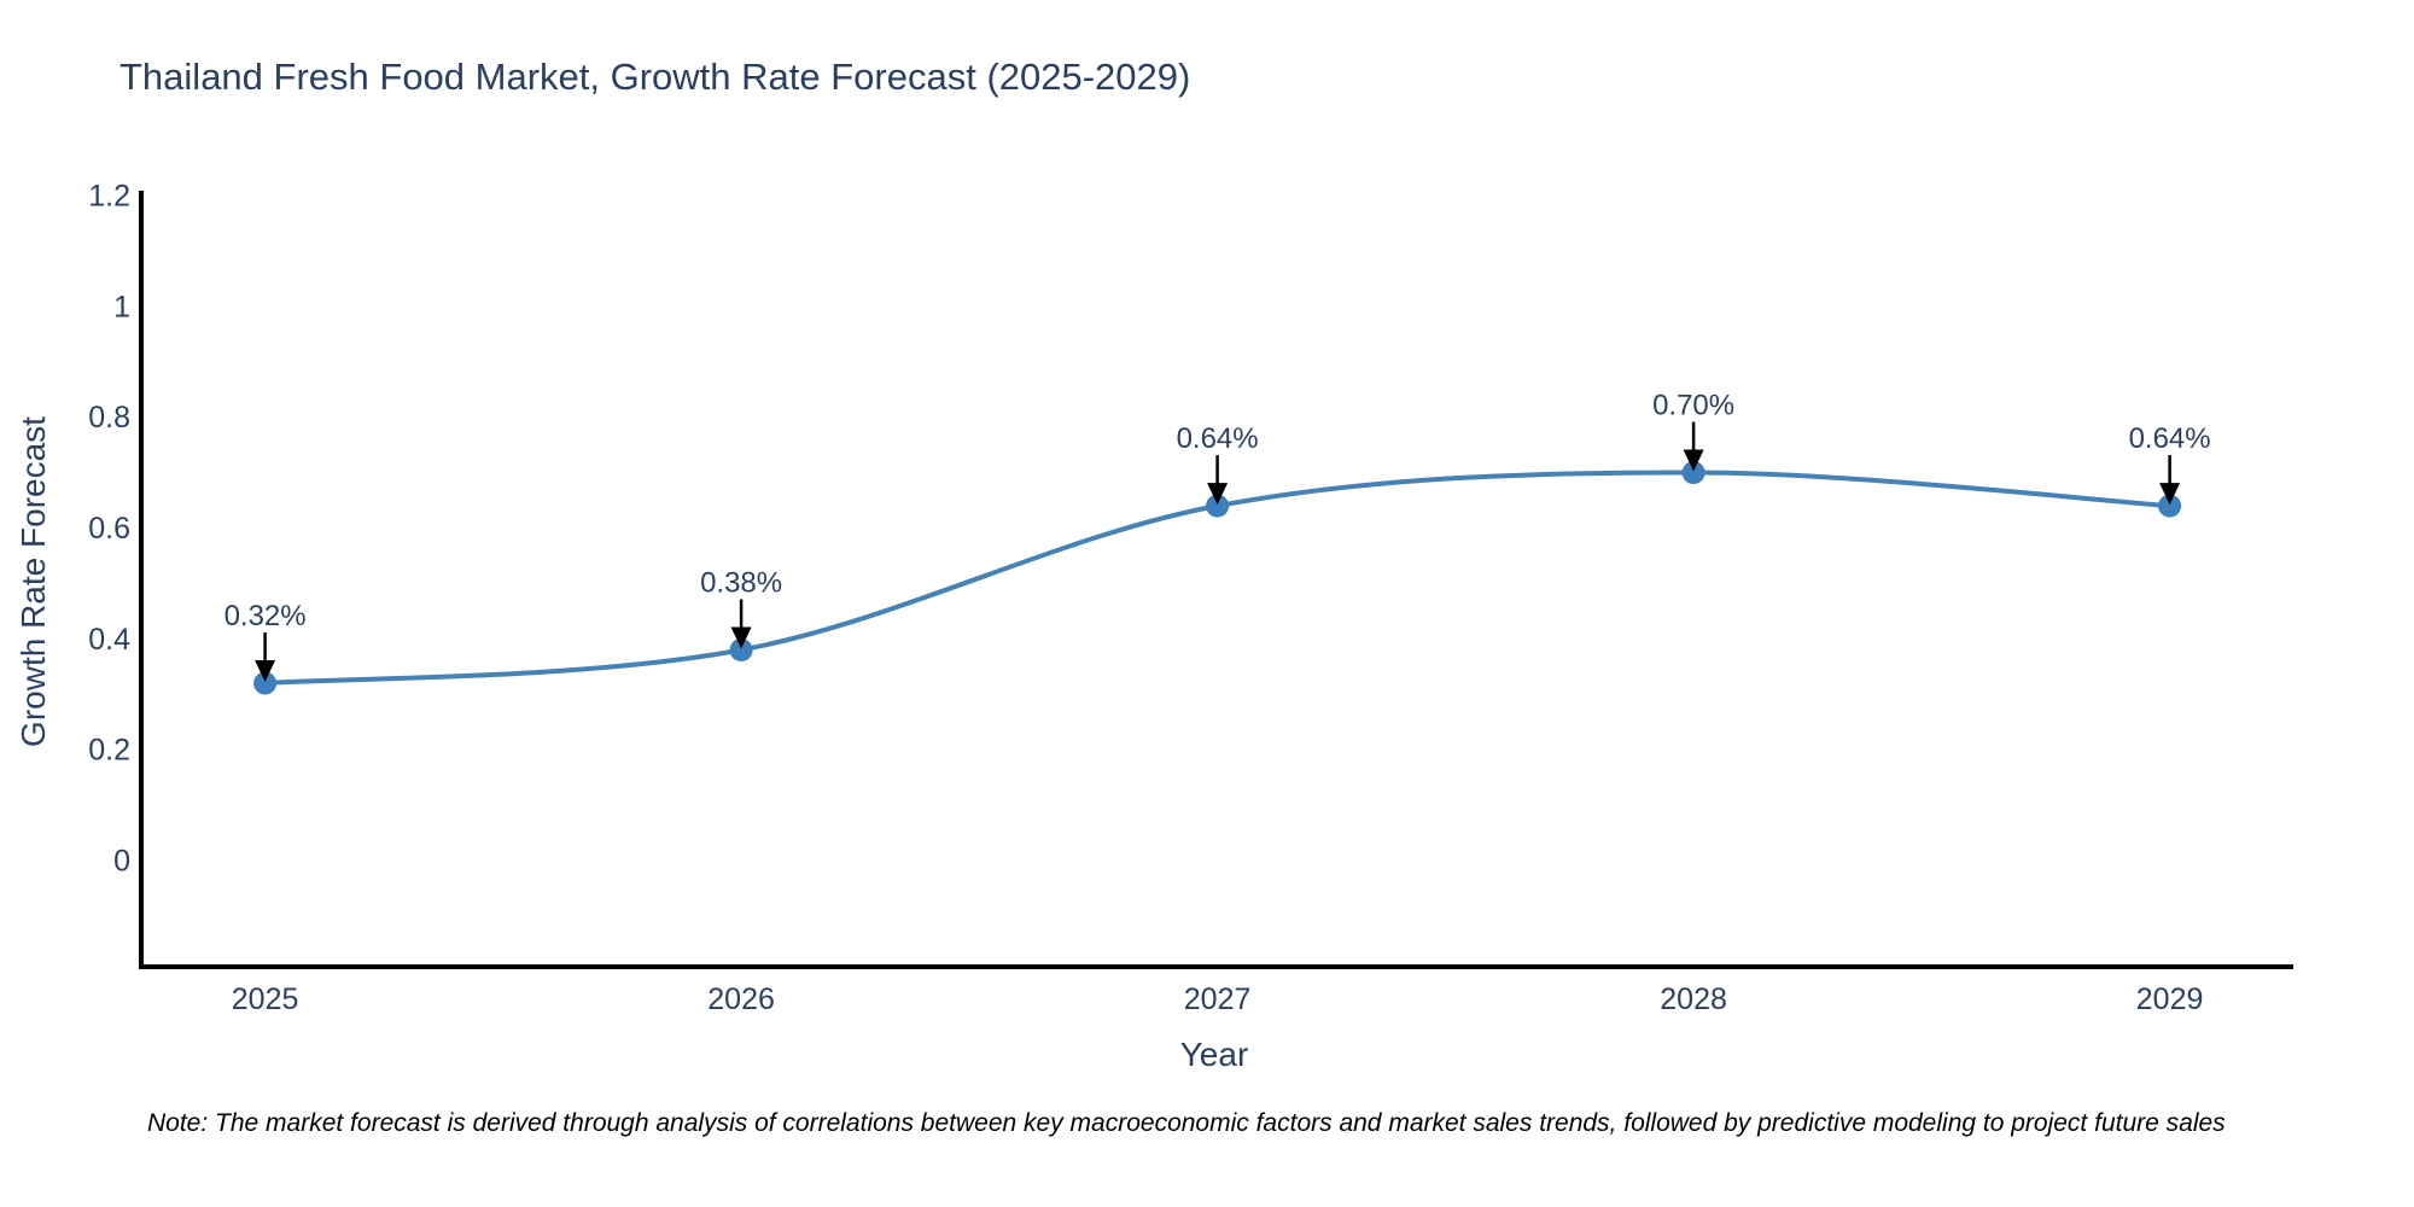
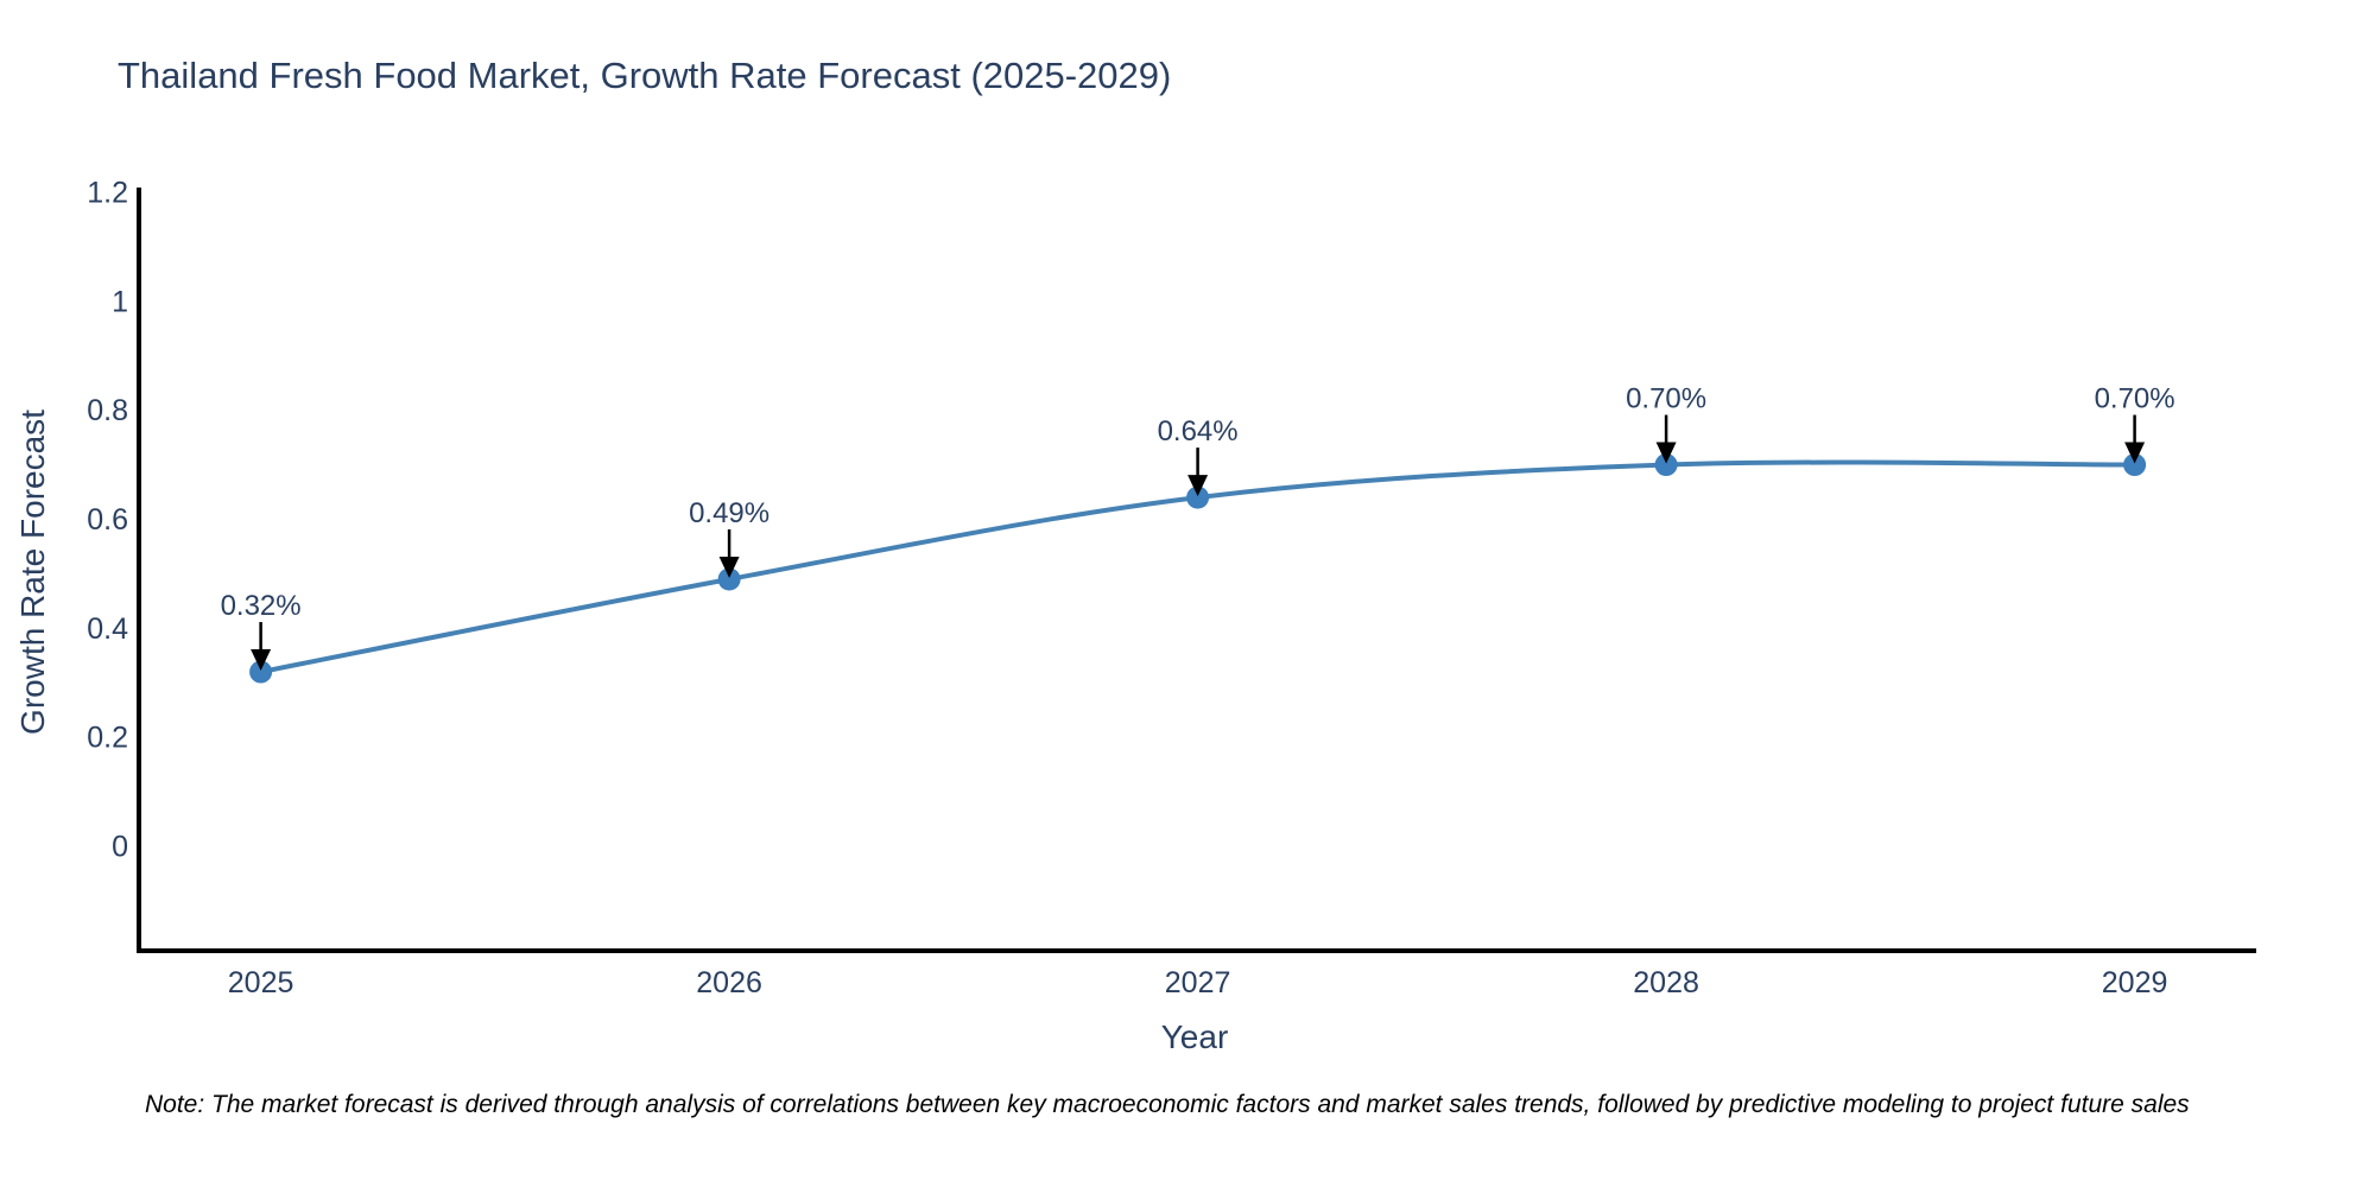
2026: 0.38% -> 0.49%
2029: 0.64% -> 0.70%
